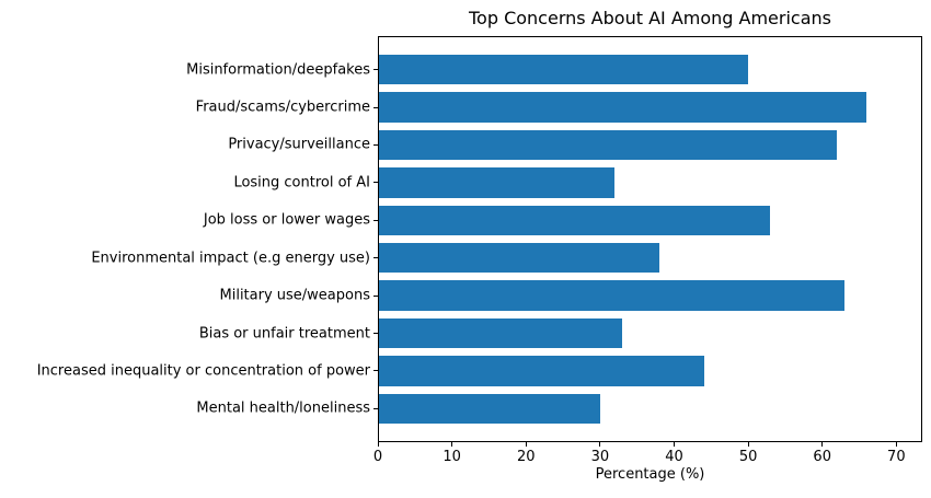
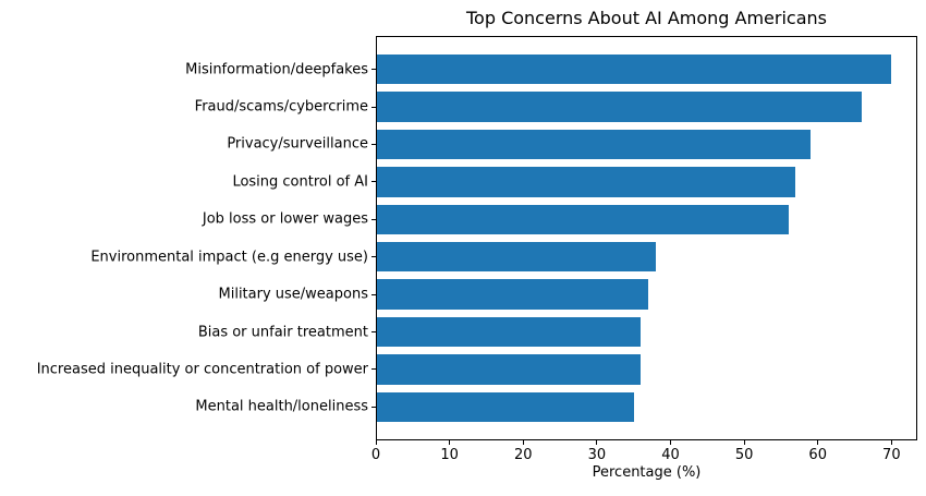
Misinformation/deepfakes: 50 -> 70
Privacy/surveillance: 62 -> 59
Losing control of AI: 32 -> 57
Job loss or lower wages: 53 -> 56
Military use/weapons: 63 -> 37
Bias or unfair treatment: 33 -> 36
Increased inequality or concentration of power: 44 -> 36
Mental health/loneliness: 30 -> 35
